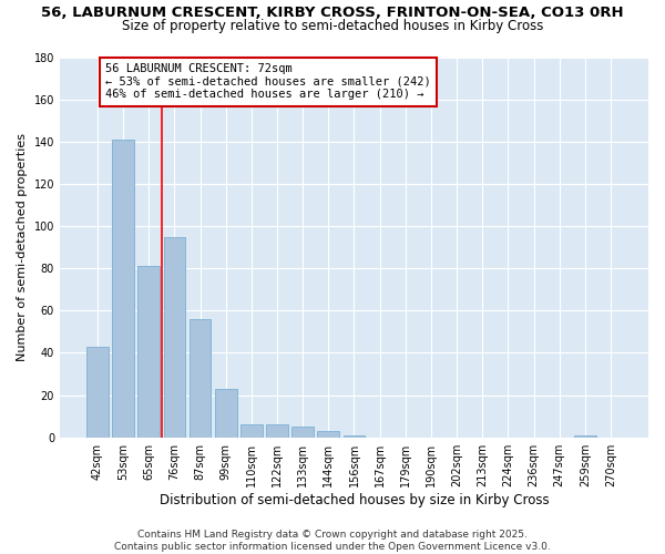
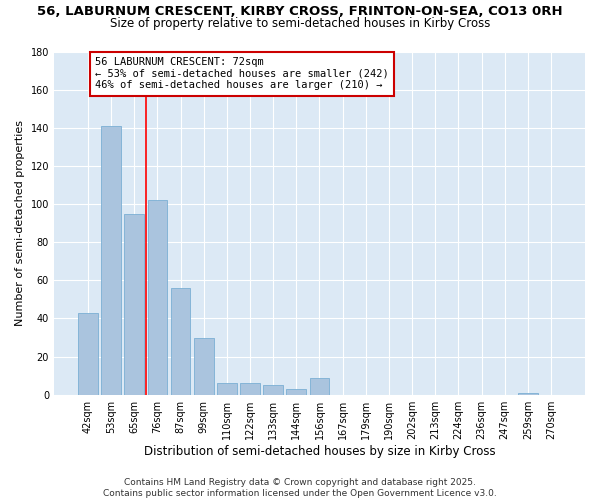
65sqm: 81 -> 95
76sqm: 95 -> 102
99sqm: 23 -> 30
156sqm: 1 -> 9
